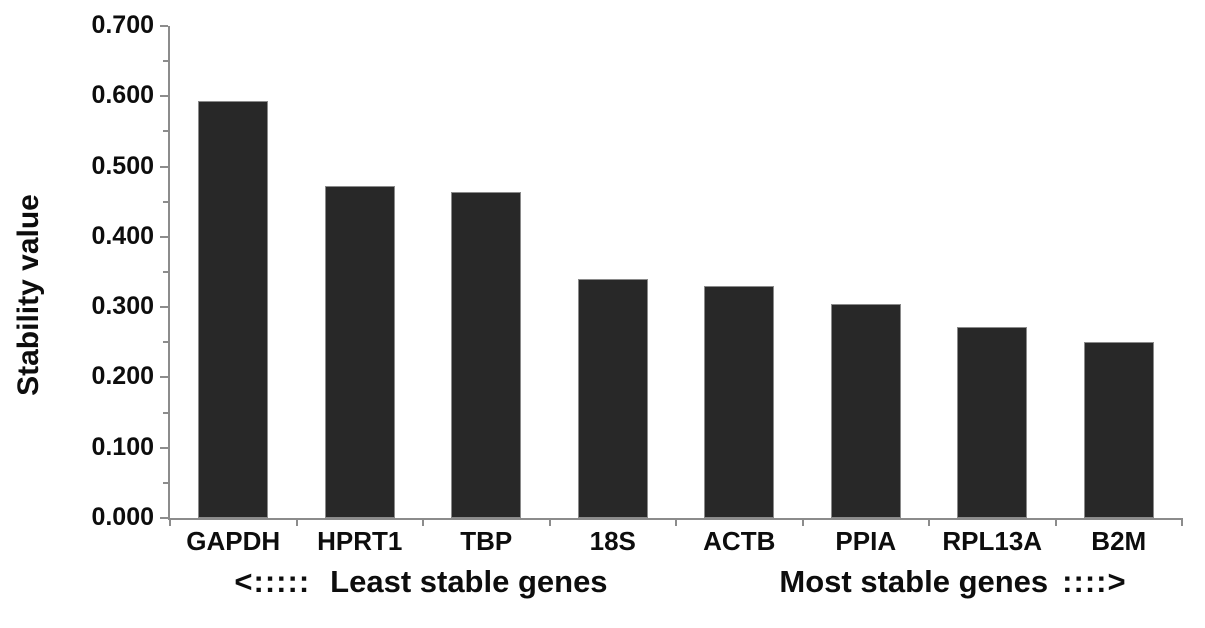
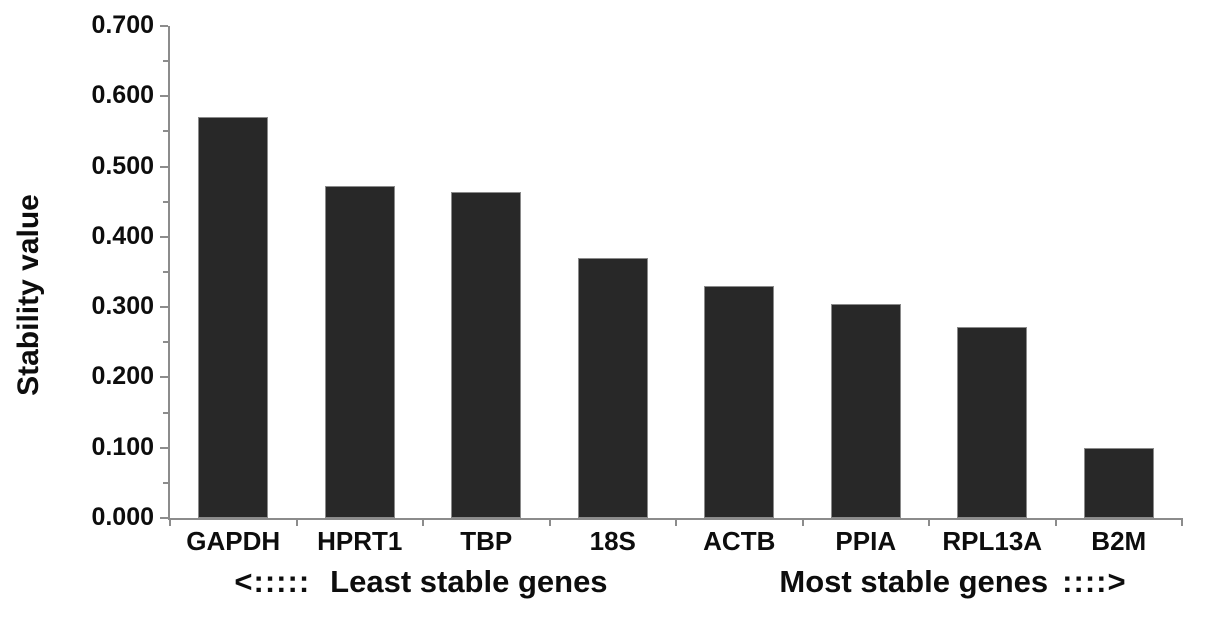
GAPDH: 0.59 -> 0.57
18S: 0.34 -> 0.37
B2M: 0.25 -> 0.10
